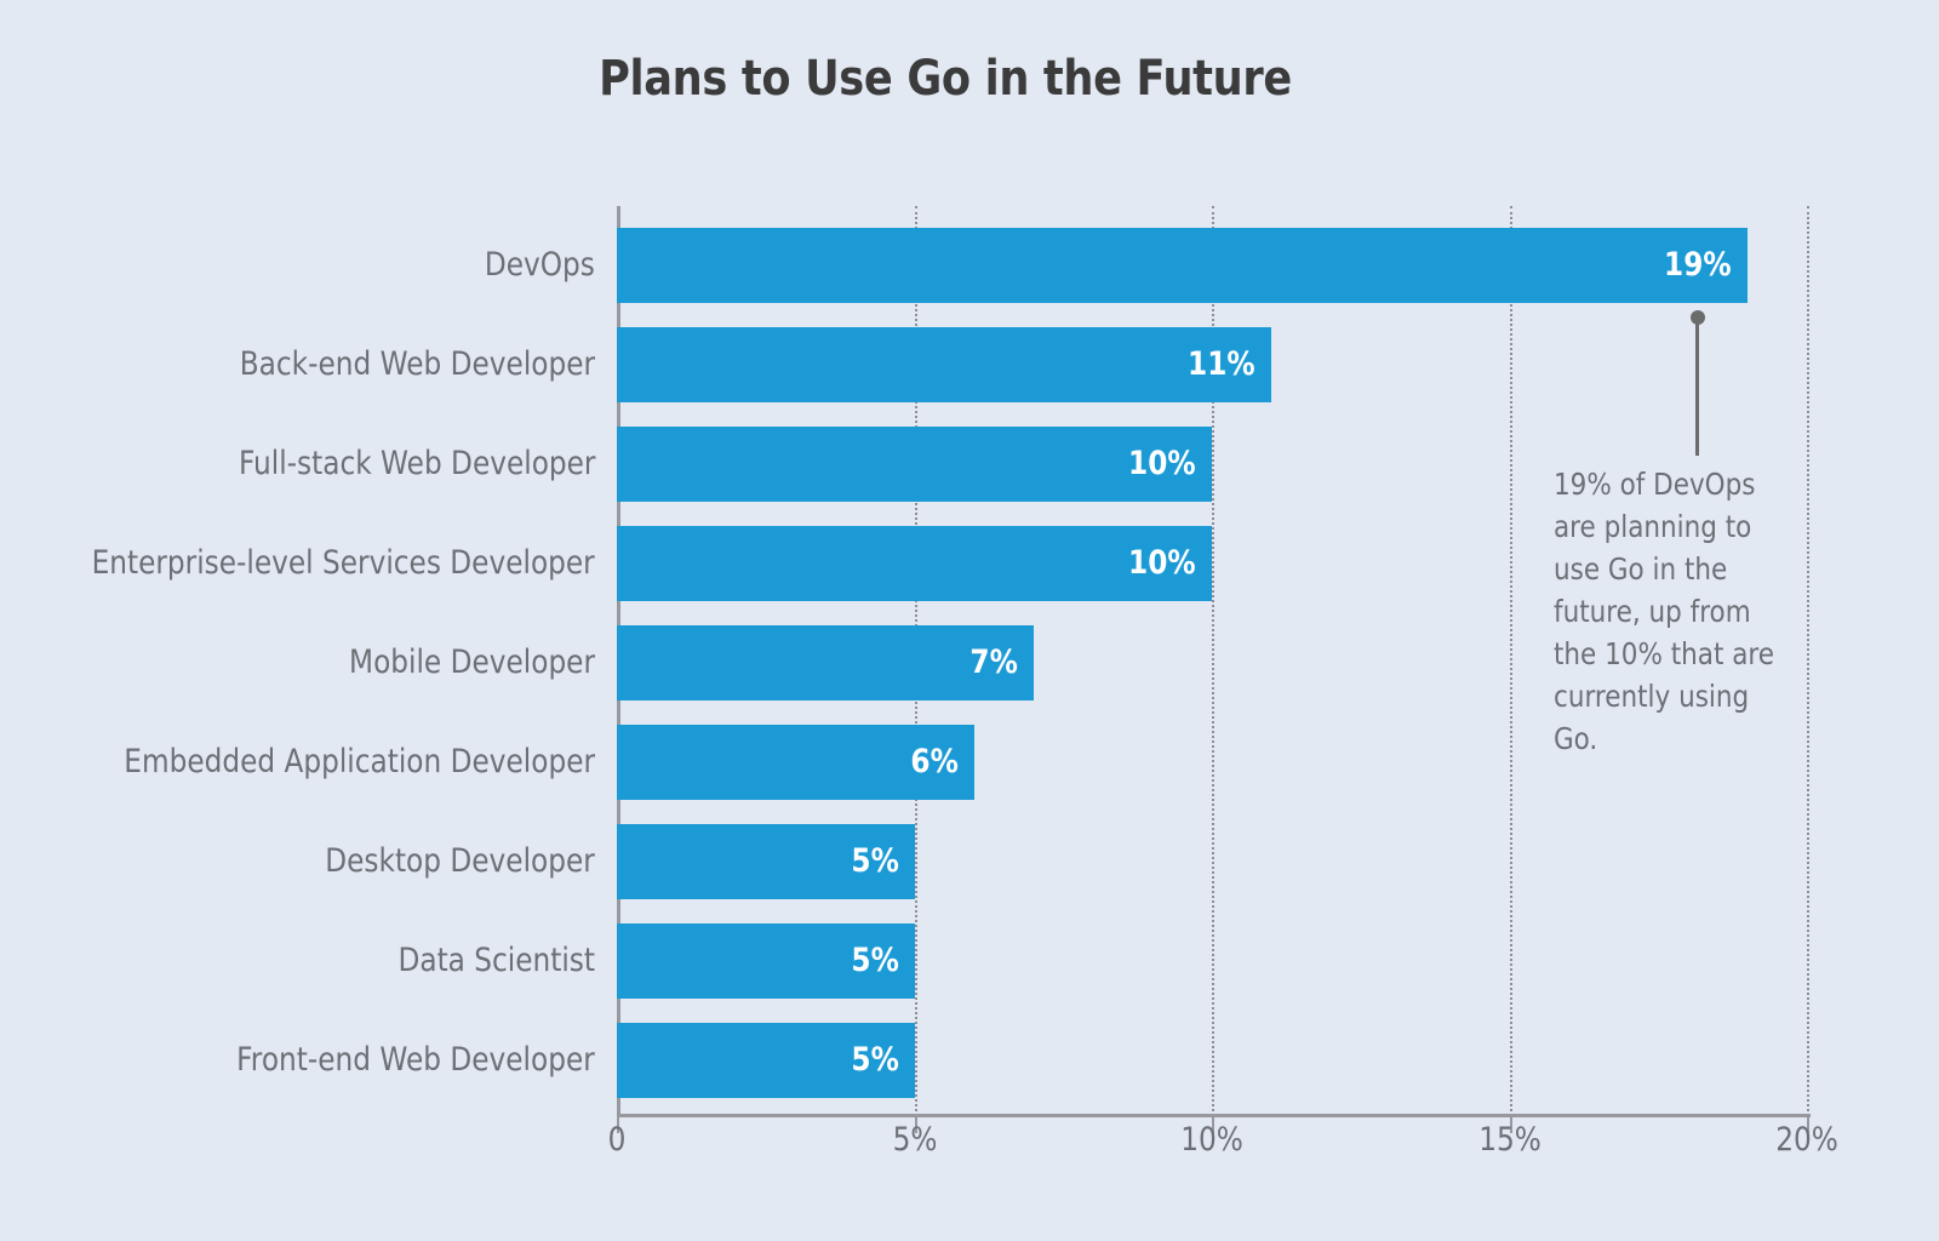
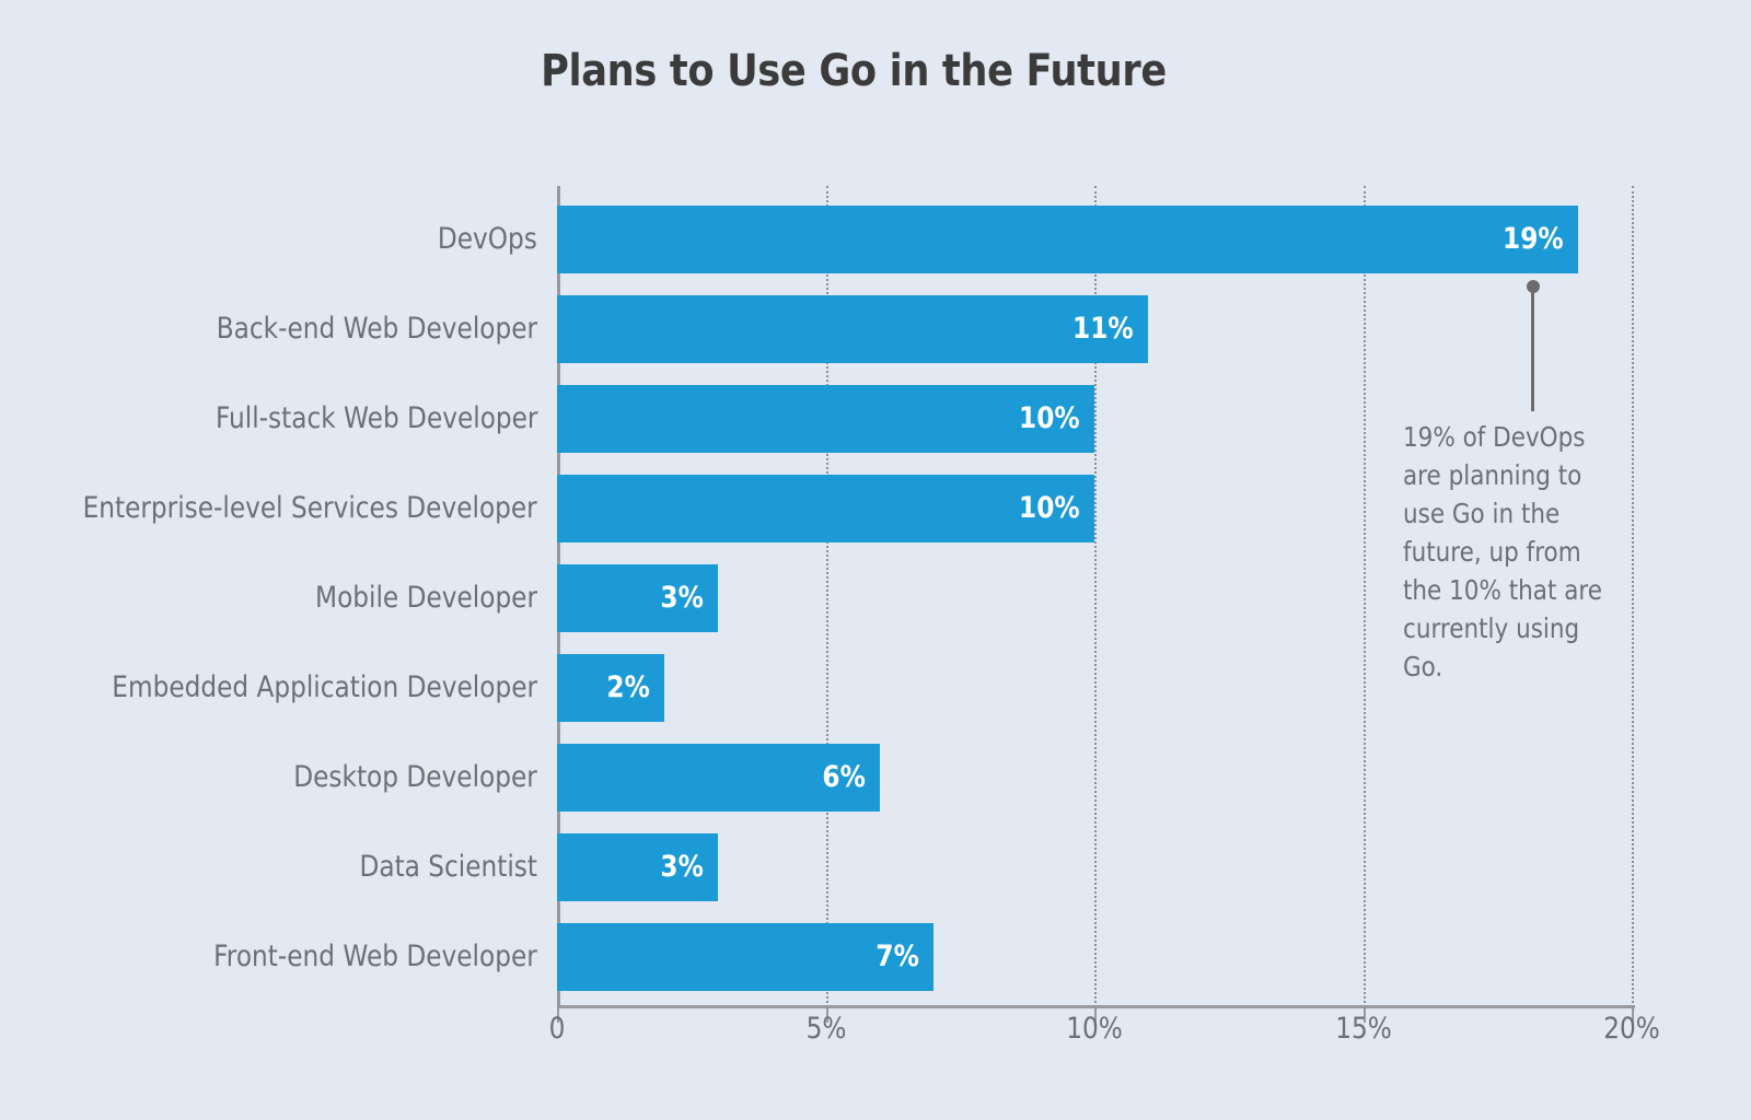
Mobile Developer: 7% -> 3%
Embedded Application Developer: 6% -> 2%
Desktop Developer: 5% -> 6%
Data Scientist: 5% -> 3%
Front-end Web Developer: 5% -> 7%
